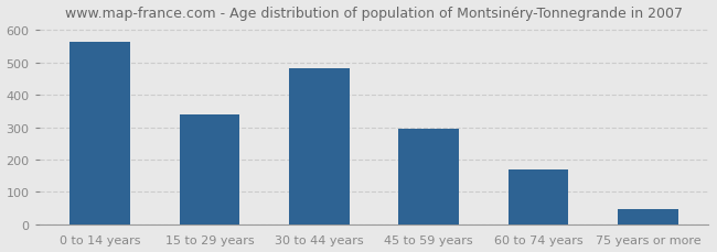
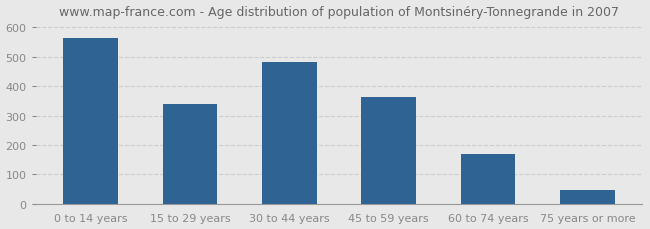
45 to 59 years: 295 -> 364
